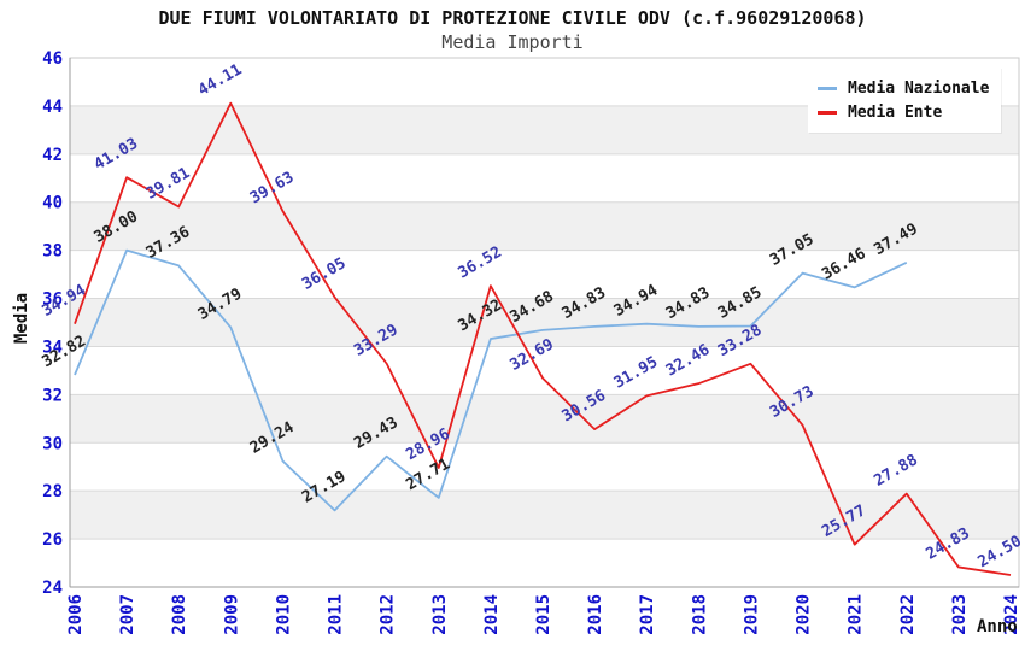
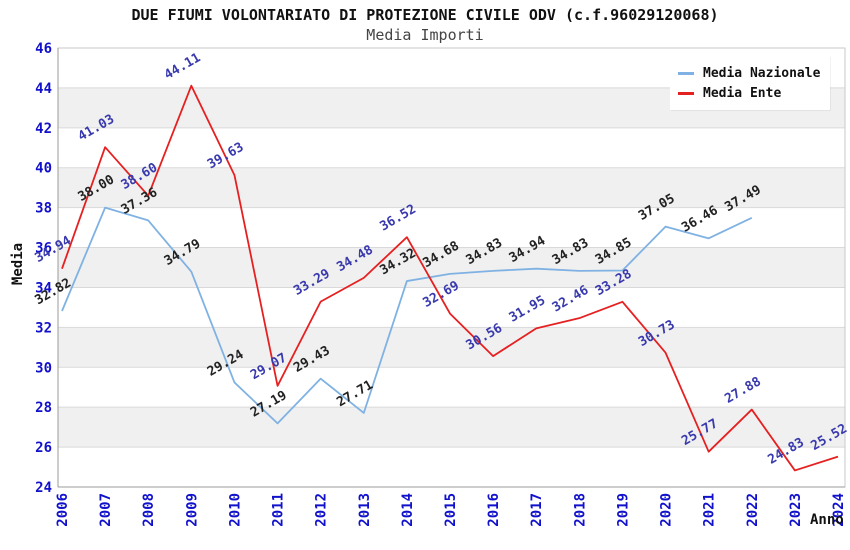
Media Ente/2008: 39.81 -> 38.60
Media Ente/2011: 36.05 -> 29.07
Media Ente/2013: 28.96 -> 34.48
Media Ente/2024: 24.50 -> 25.52
